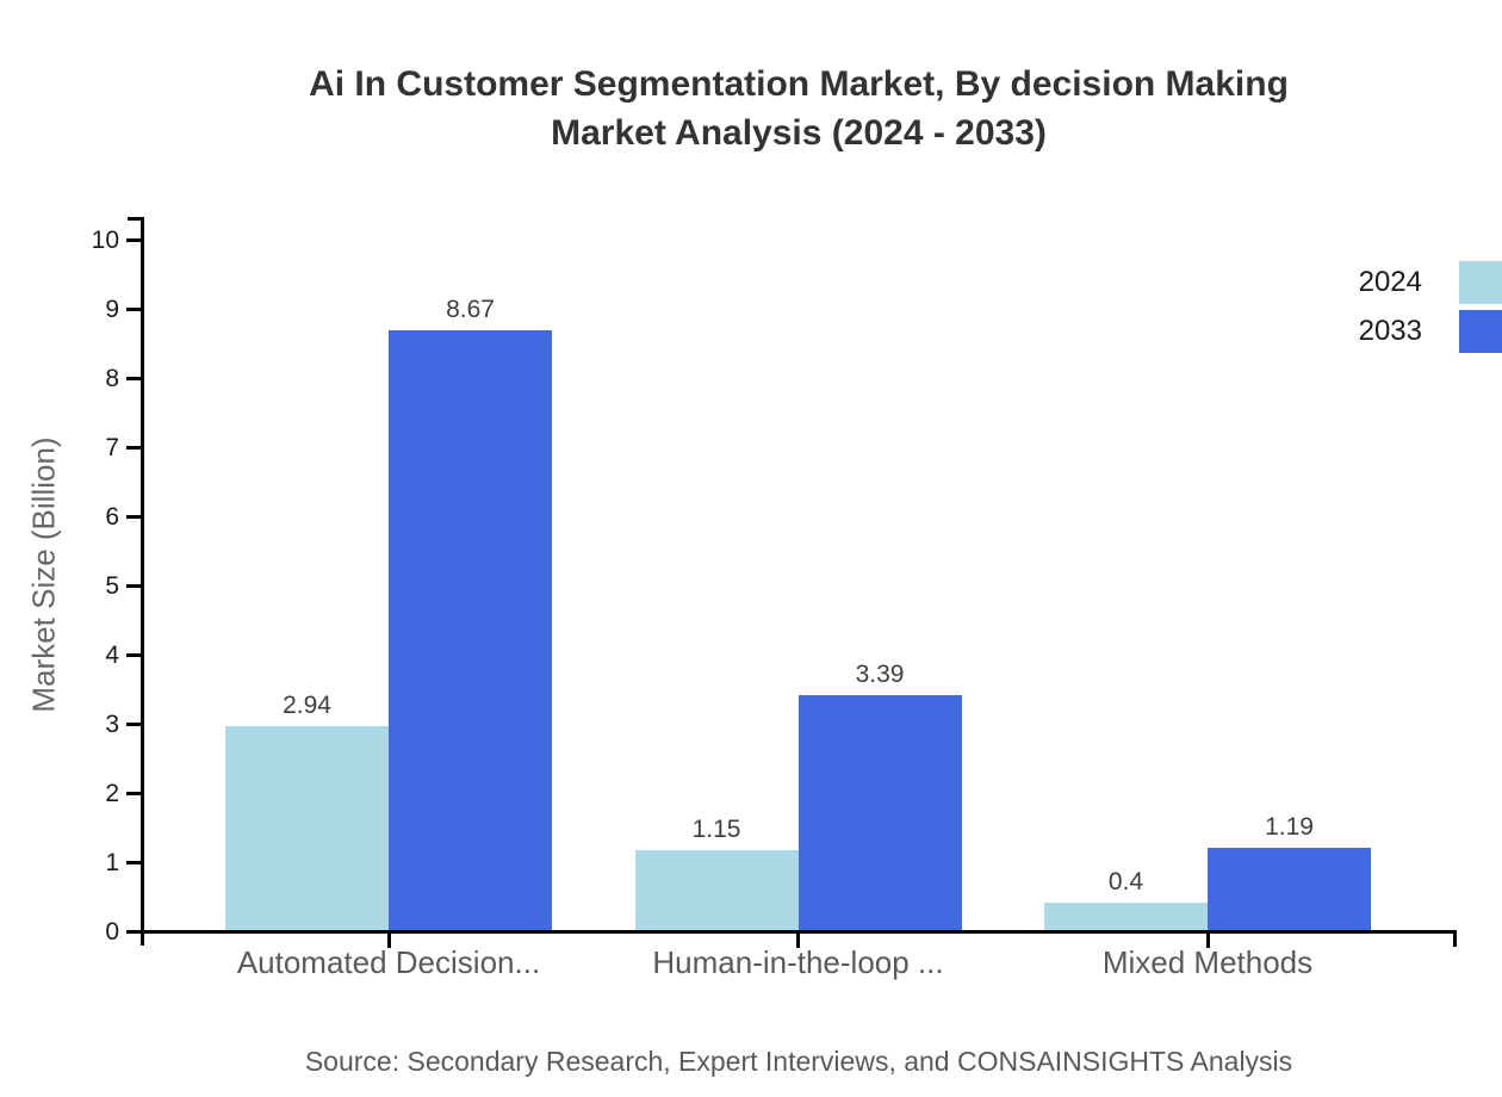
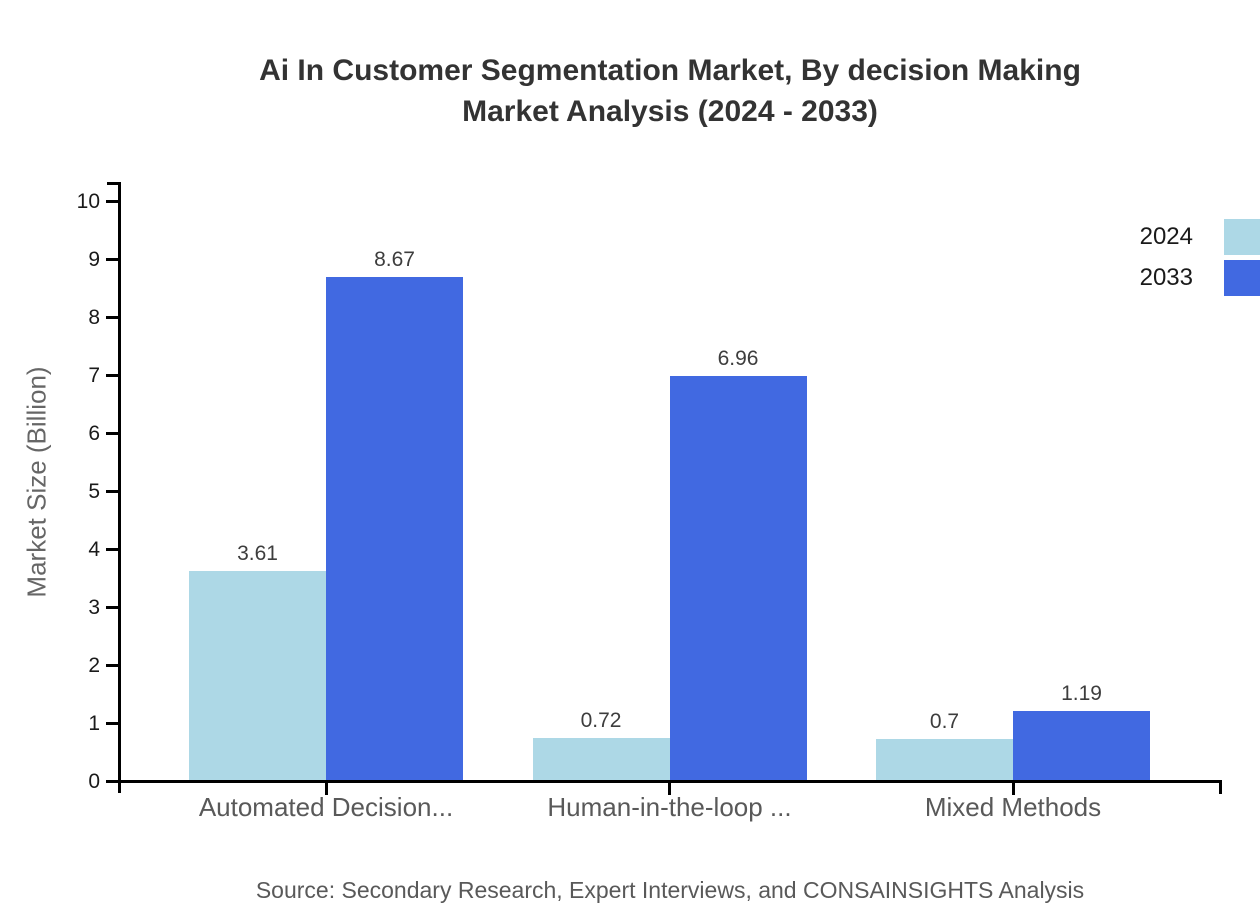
2024/Automated Decision...: 2.94 -> 3.61
2024/Human-in-the-loop ...: 1.15 -> 0.72
2033/Human-in-the-loop ...: 3.39 -> 6.96
2024/Mixed Methods: 0.4 -> 0.7
